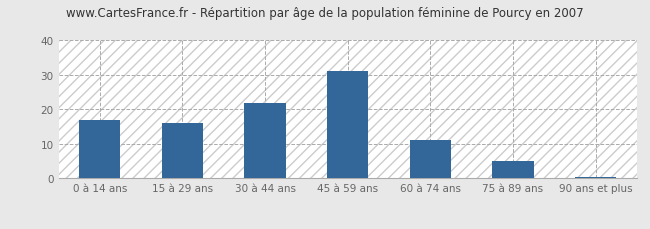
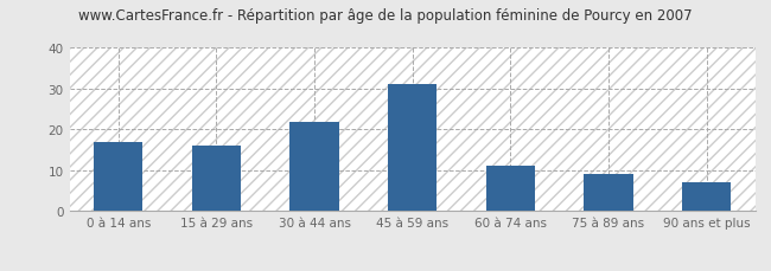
75 à 89 ans: 5.0 -> 9.0
90 ans et plus: 0.5 -> 7.0
